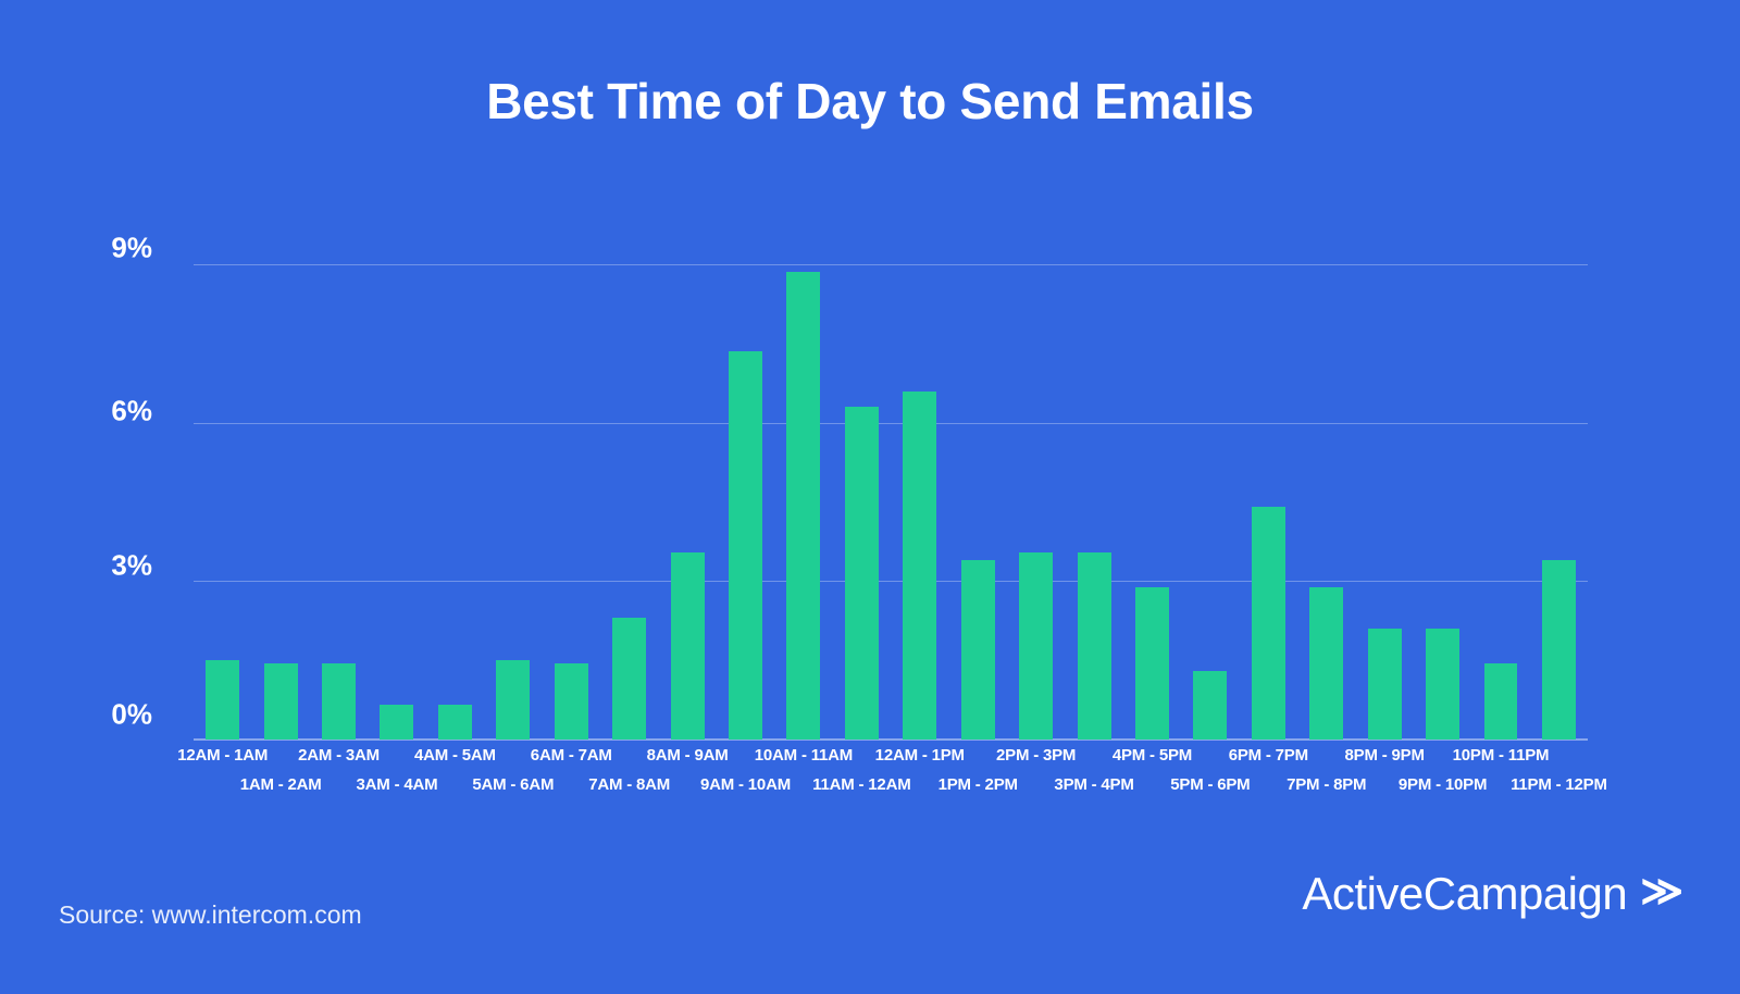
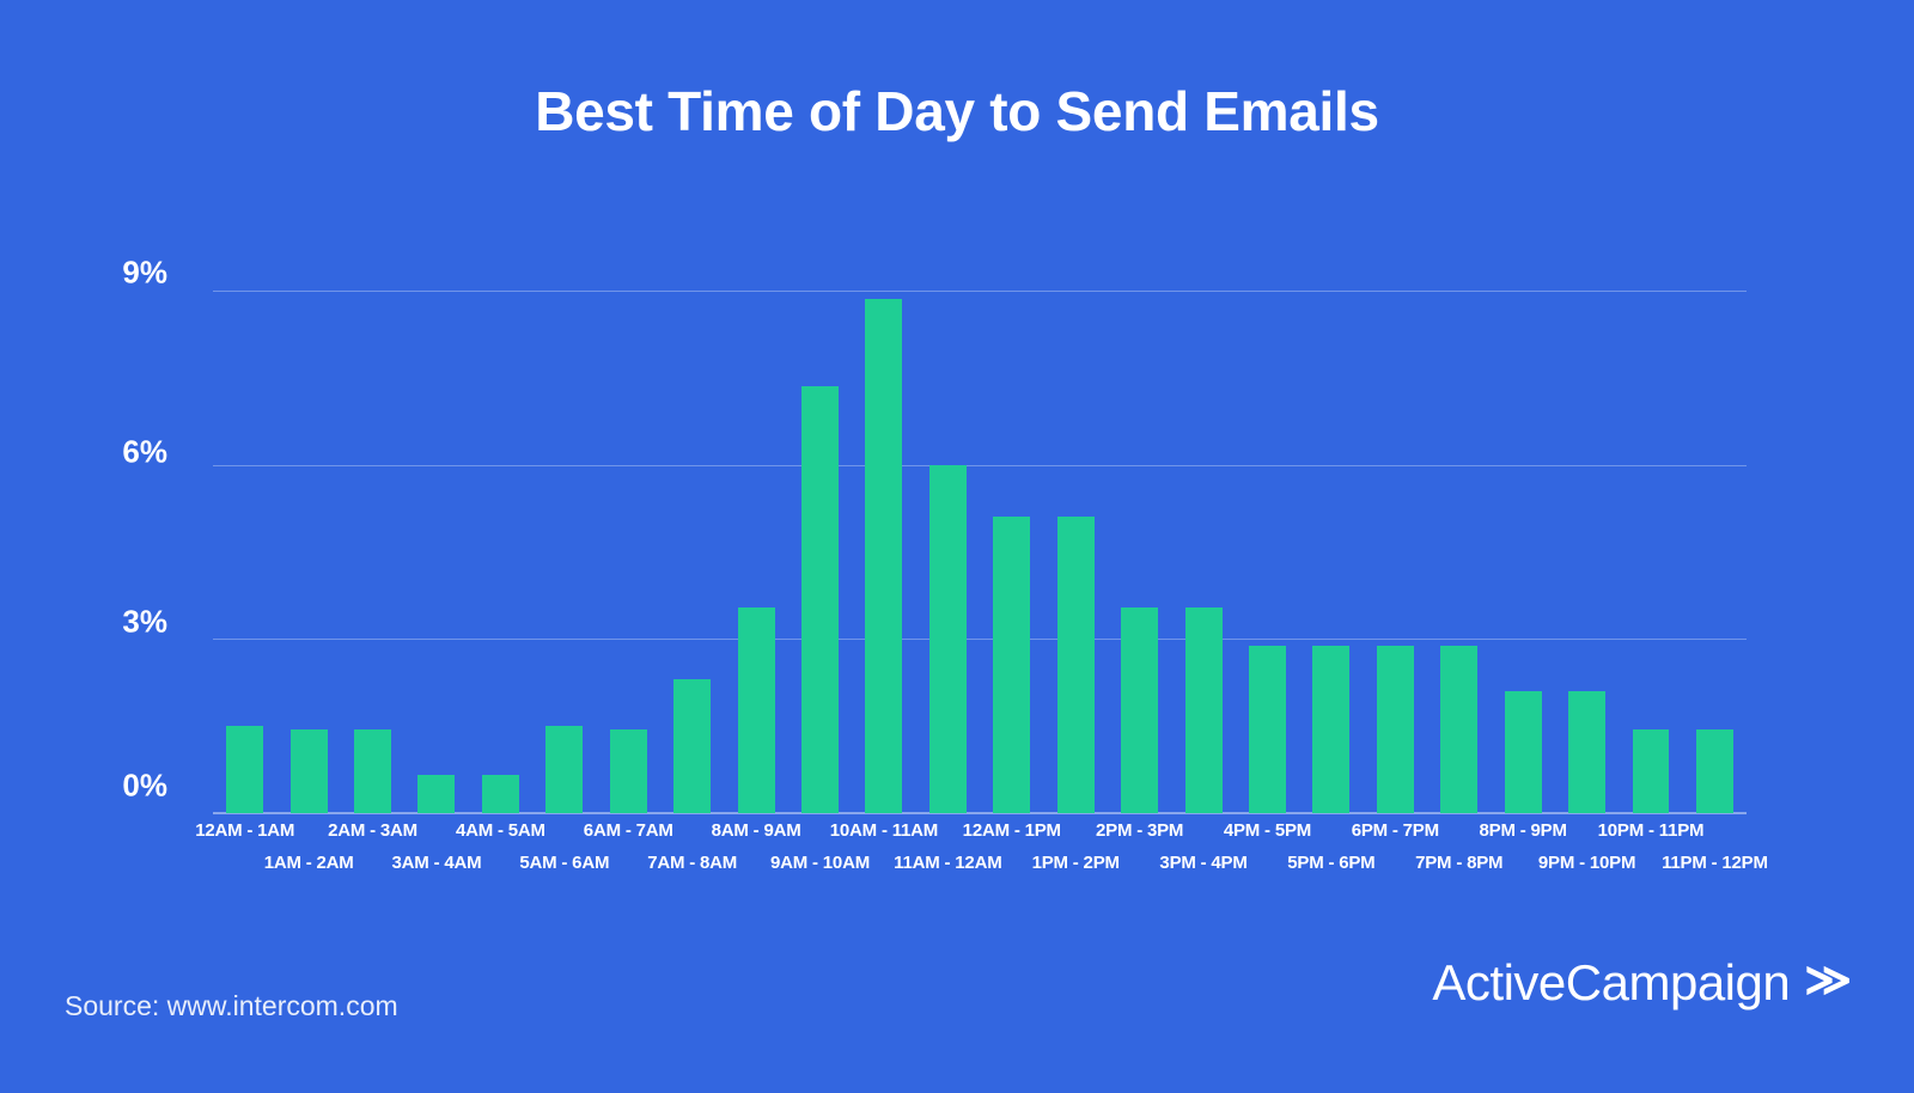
11AM - 12AM: 6.3% -> 6.0%
12AM - 1PM: 6.6% -> 5.1%
1PM - 2PM: 3.4% -> 5.1%
5PM - 6PM: 1.3% -> 2.9%
6PM - 7PM: 4.4% -> 2.9%
11PM - 12PM: 3.4% -> 1.4%
